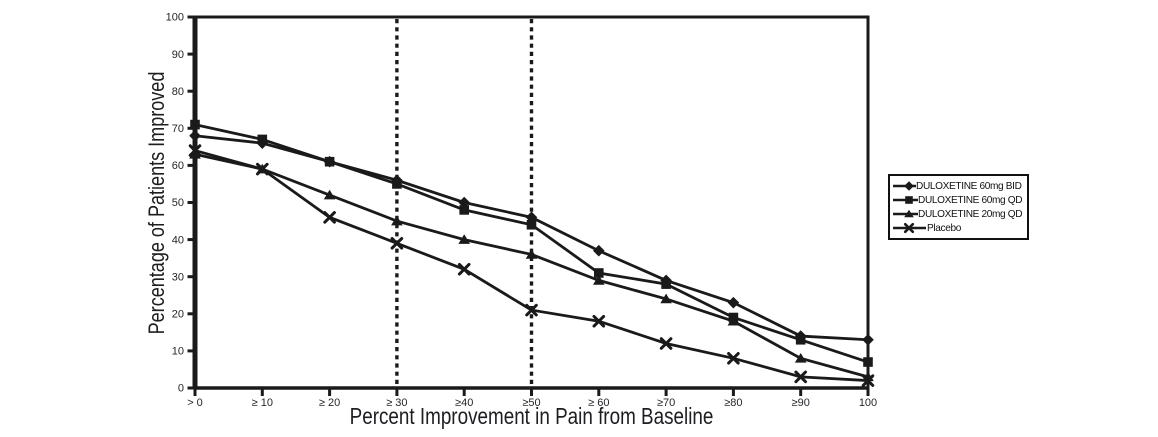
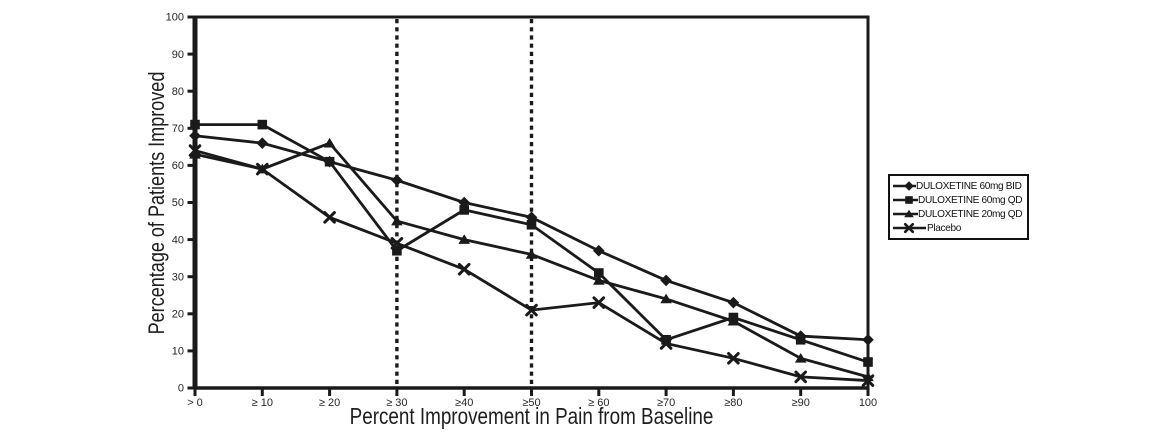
DULOXETINE 60mg QD/≥ 10: 67 -> 71
DULOXETINE 20mg QD/≥ 20: 52 -> 66
DULOXETINE 60mg QD/≥ 30: 55 -> 37
Placebo/≥ 60: 18 -> 23
DULOXETINE 60mg QD/≥70: 28 -> 13
